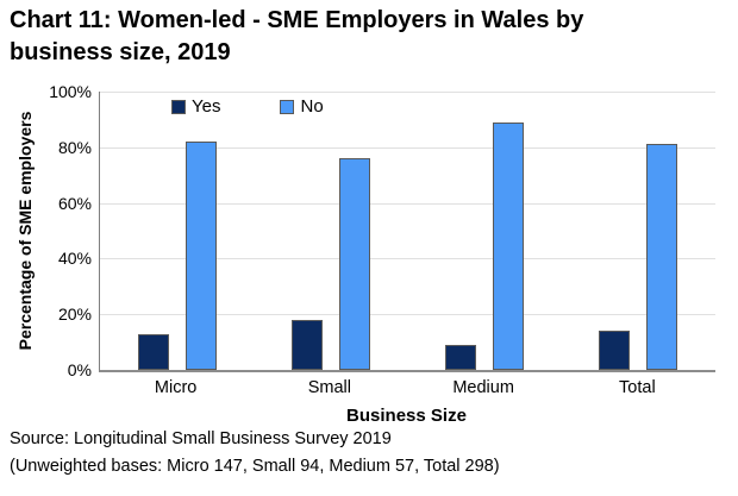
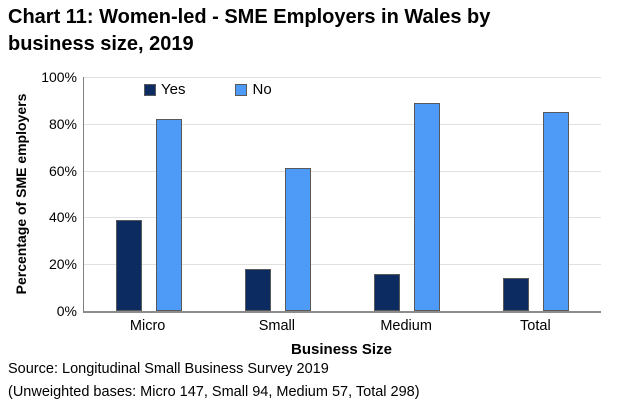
Yes/Micro: 13% -> 39%
No/Small: 76% -> 61%
Yes/Medium: 9% -> 16%
No/Total: 81% -> 85%
